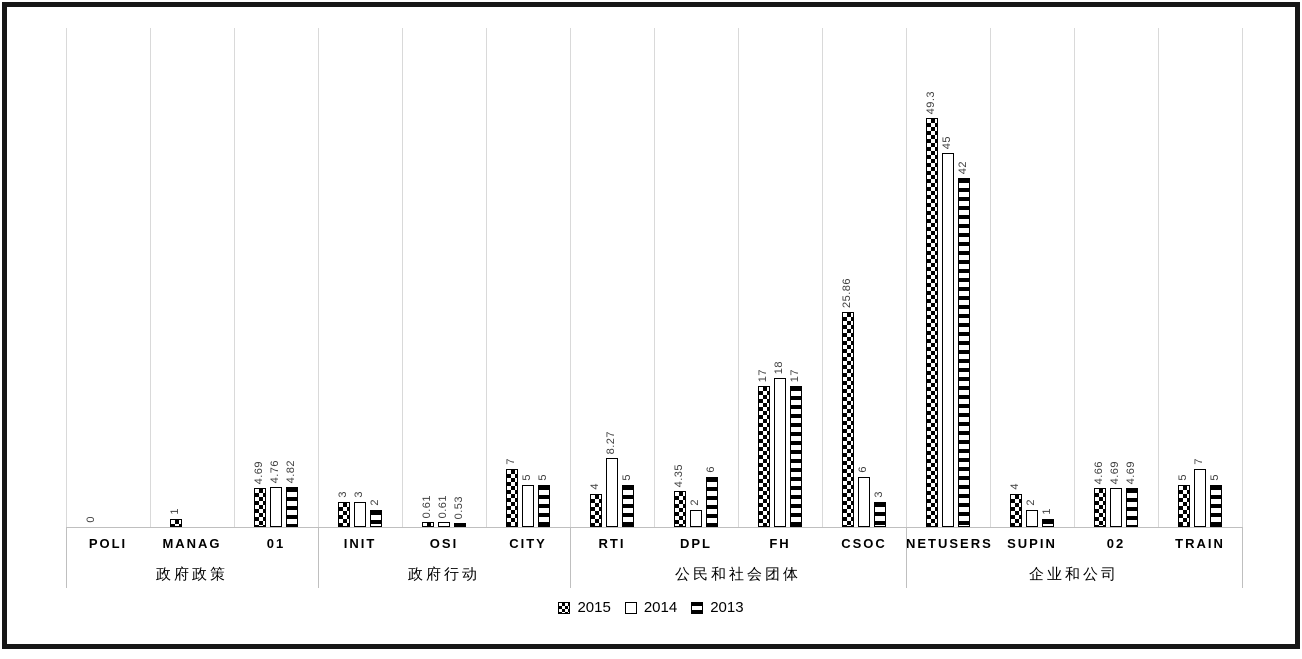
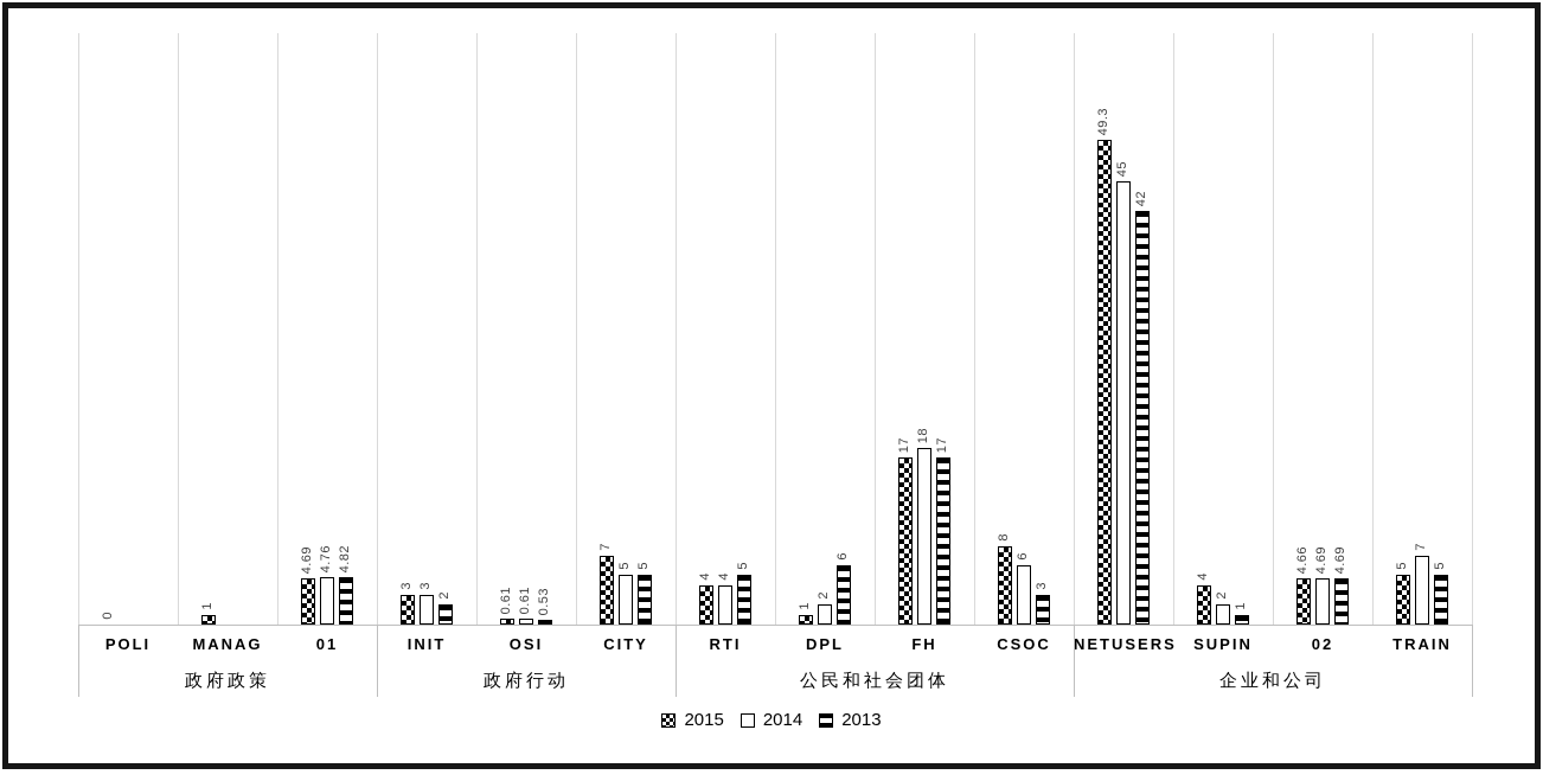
2014/RTI: 8.27 -> 4
2015/DPL: 4.35 -> 1
2015/CSOC: 25.86 -> 8
